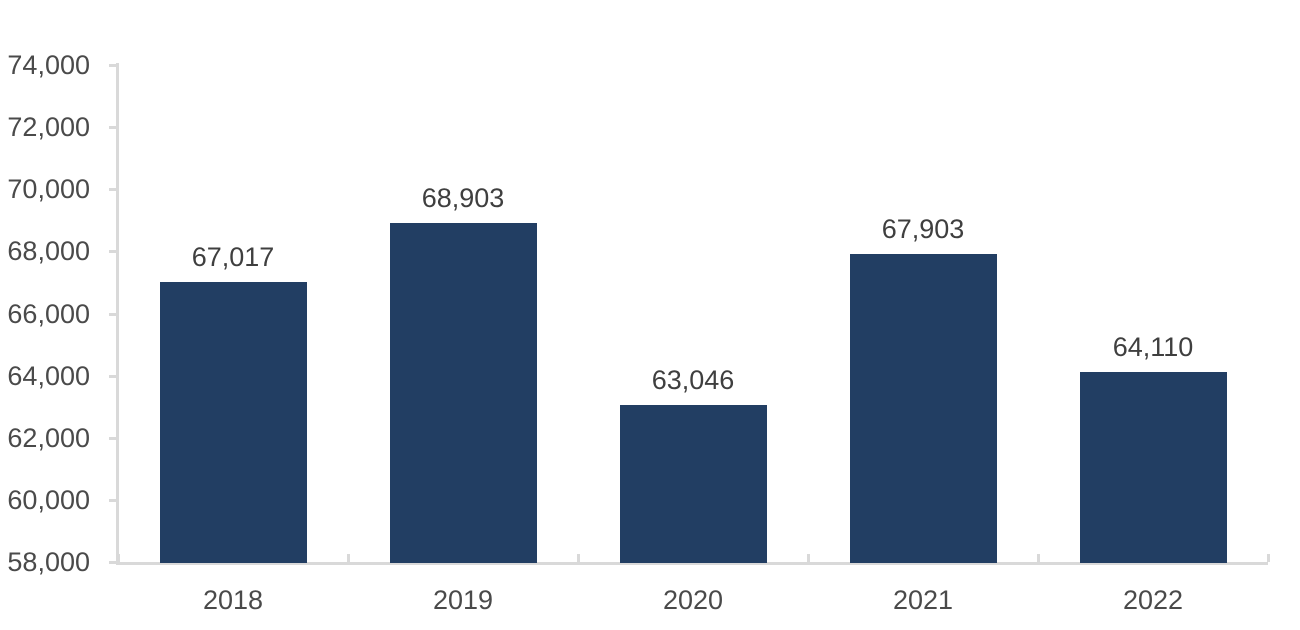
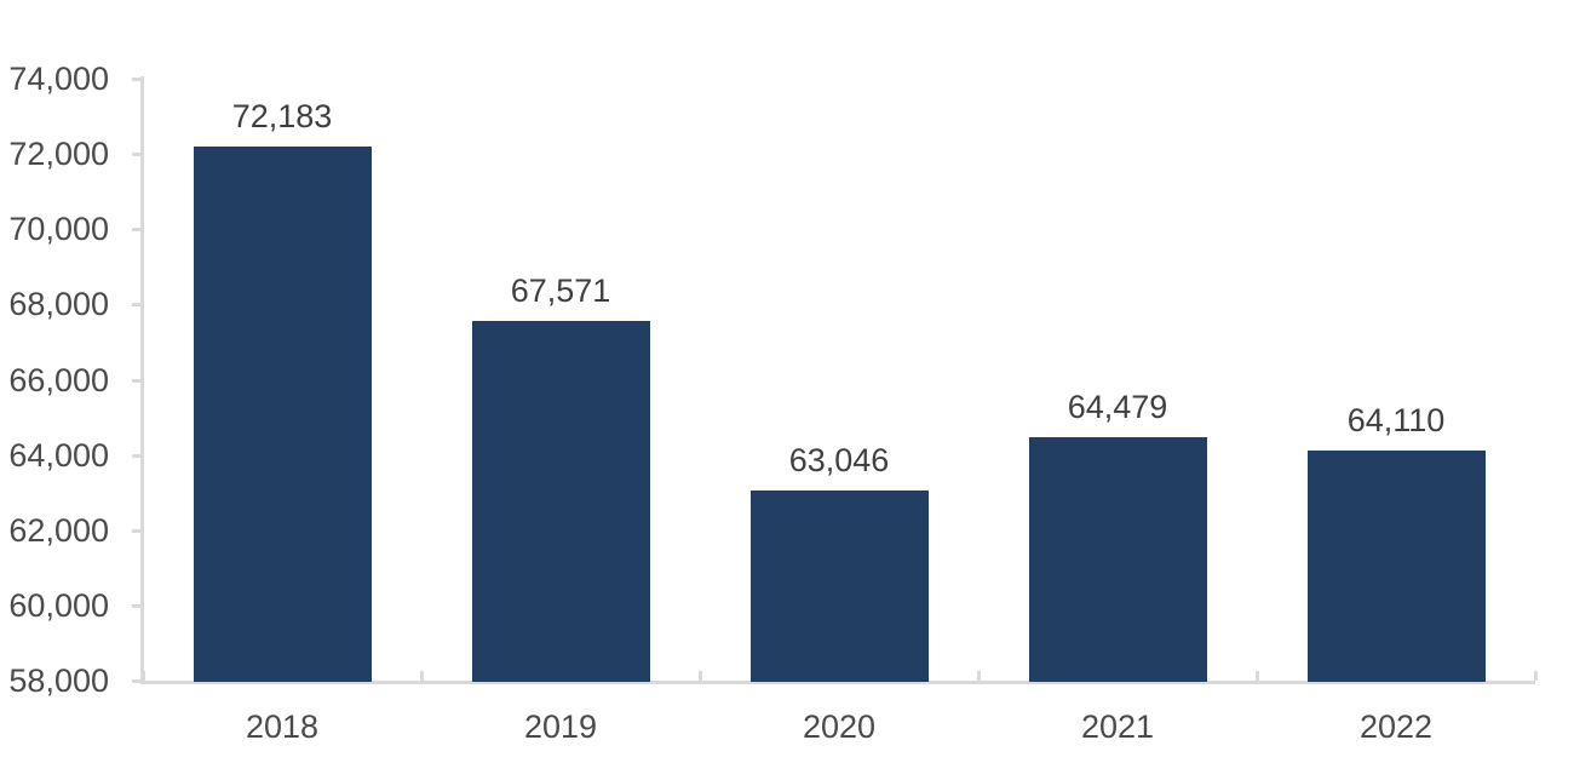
2018: 67,017 -> 72,183
2019: 68,903 -> 67,571
2021: 67,903 -> 64,479
